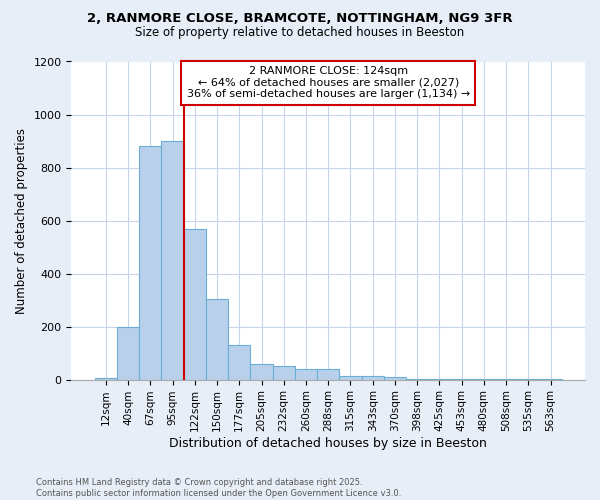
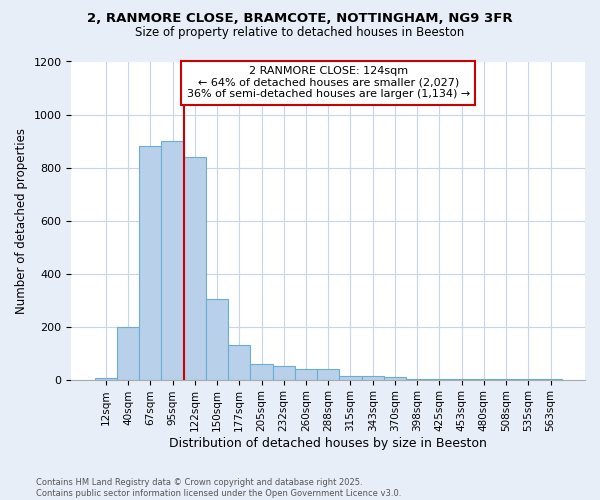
122sqm: 570 -> 840
